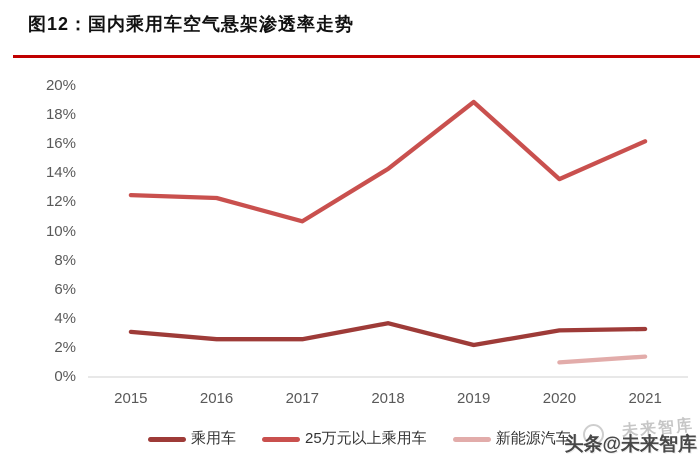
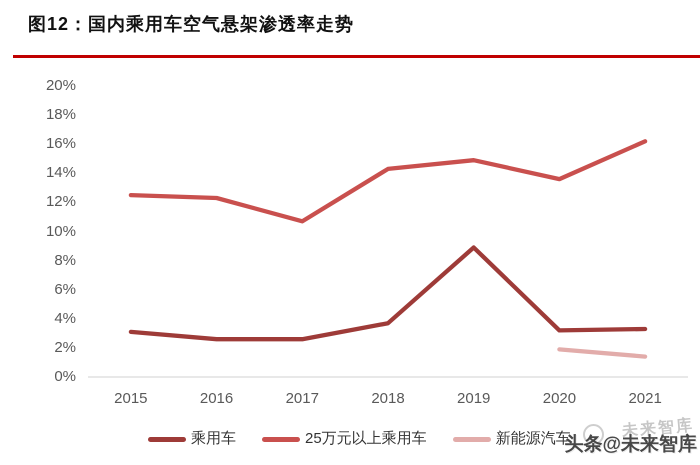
乘用车/2019: 2.2% -> 8.9%
25万元以上乘用车/2019: 18.9% -> 14.9%
新能源汽车/2020: 1.0% -> 1.9%
